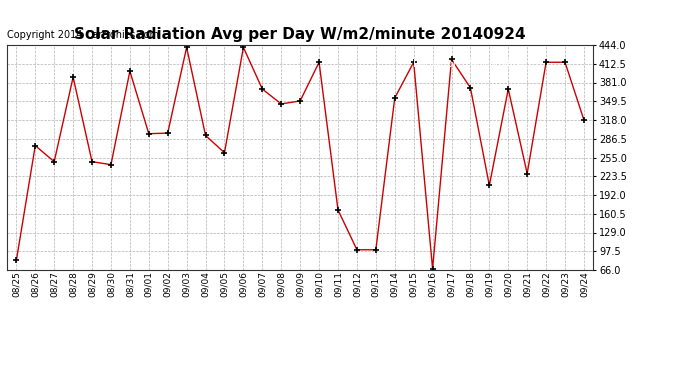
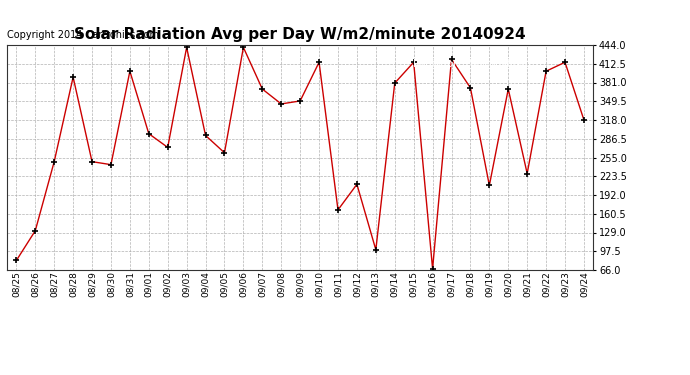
08/26: 275 -> 132
09/02: 296 -> 272
09/12: 100 -> 210
09/14: 355 -> 380
09/22: 415 -> 400
